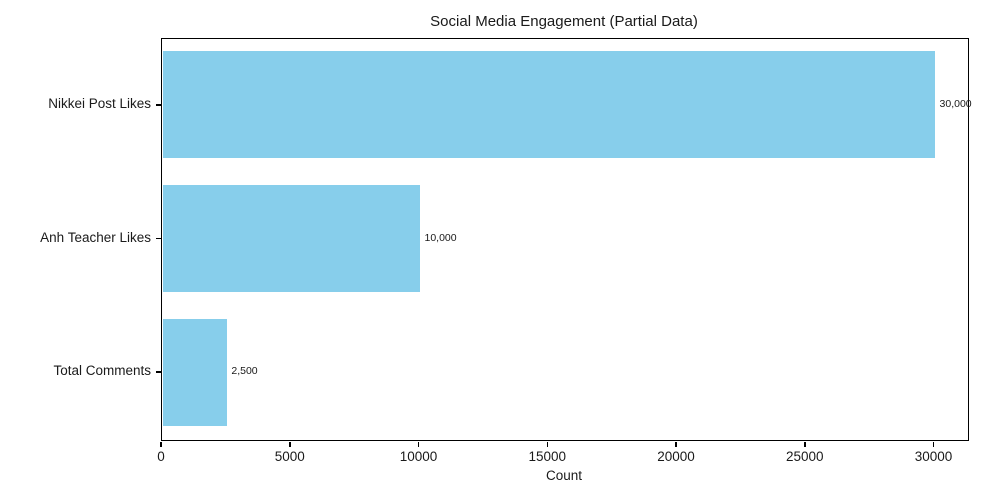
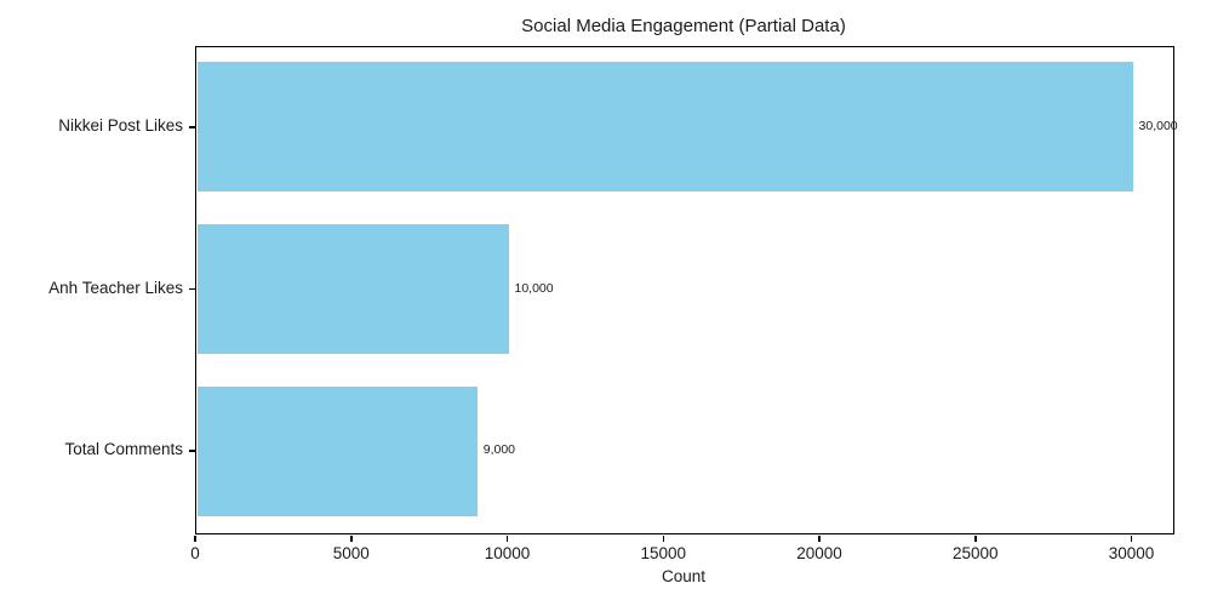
Total Comments: 2,500 -> 9,000
